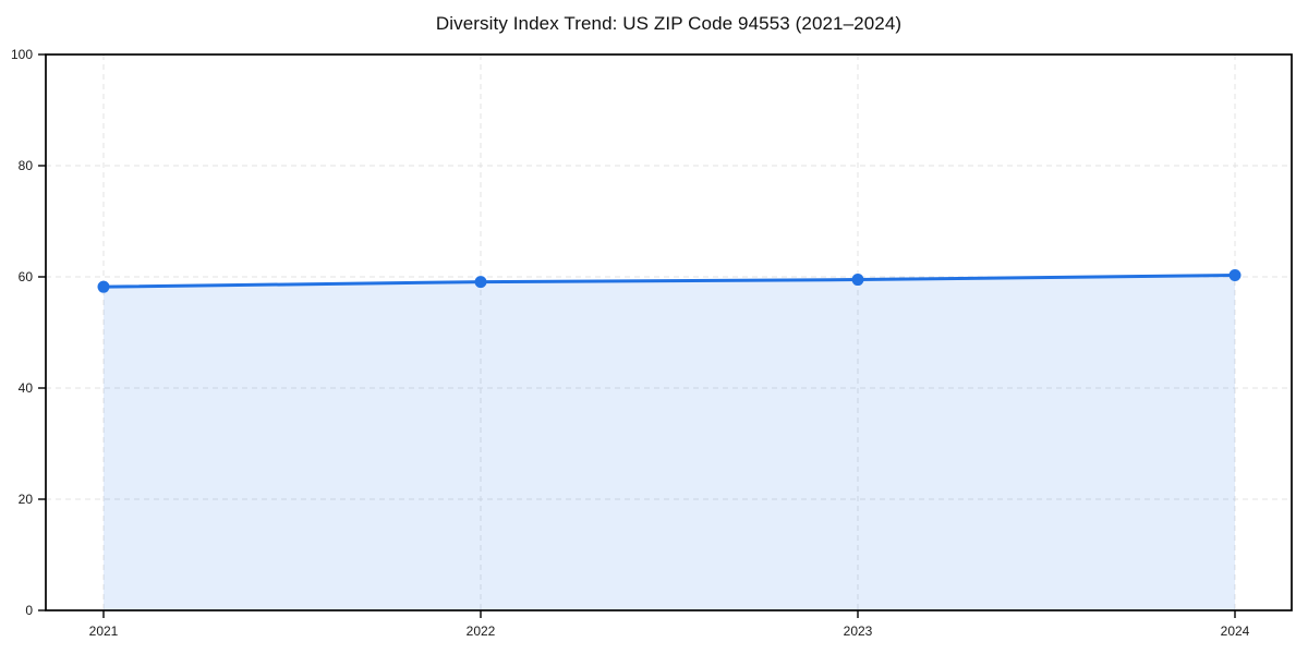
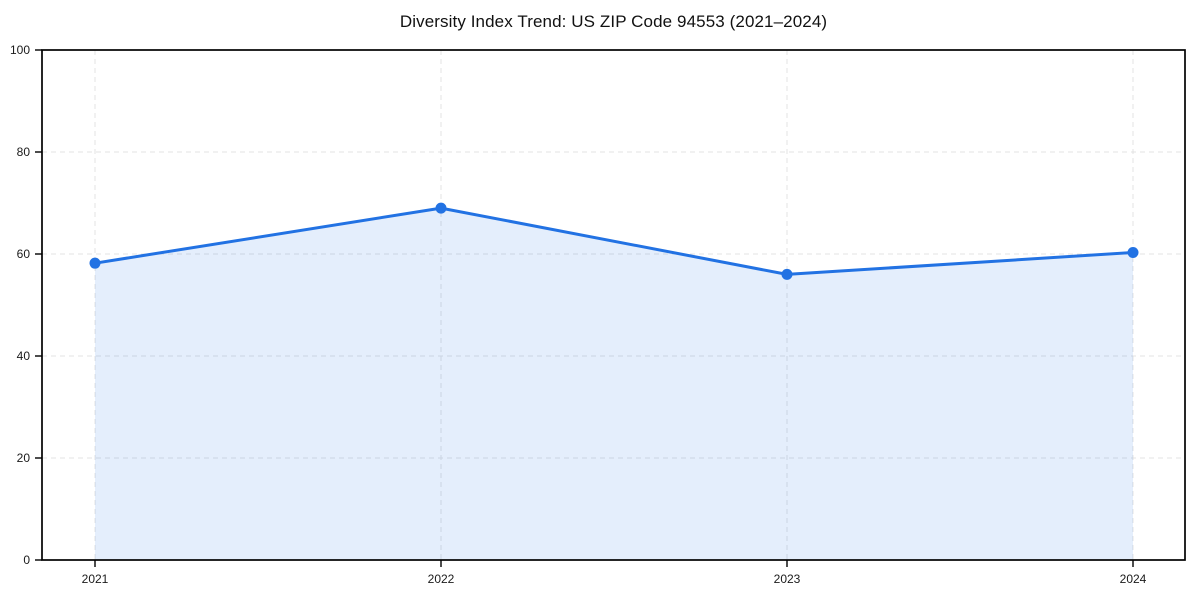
2022: 59 -> 69
2023: 60 -> 56
